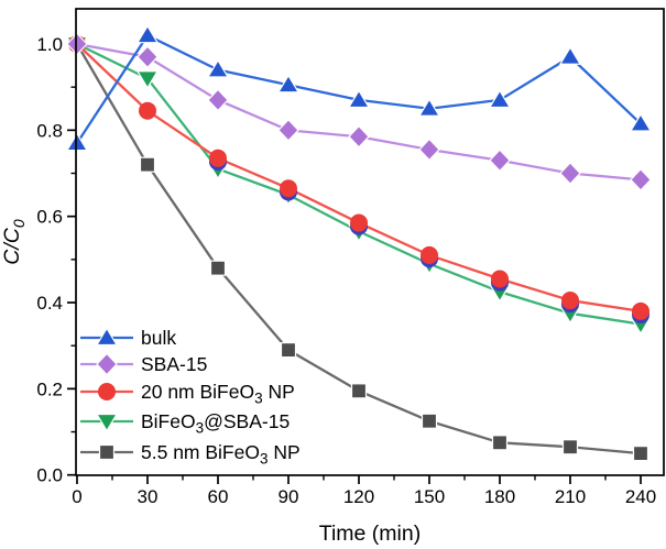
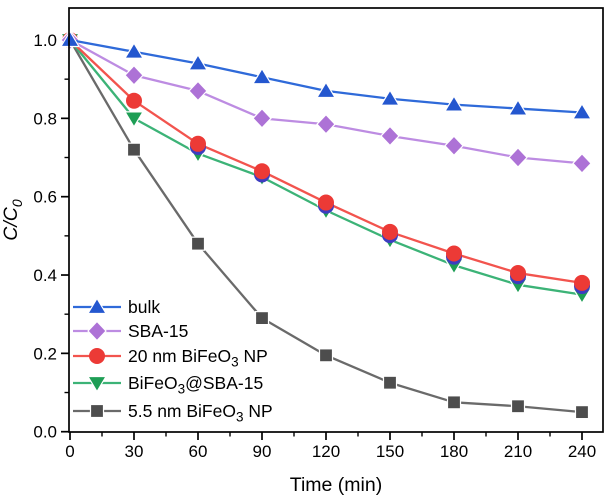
bulk/0: 0.77 -> 1.00
bulk/30: 1.02 -> 0.97
SBA-15/30: 0.97 -> 0.91
BiFeO3@SBA-15/30: 0.92 -> 0.80
bulk/180: 0.87 -> 0.83
bulk/210: 0.97 -> 0.82
